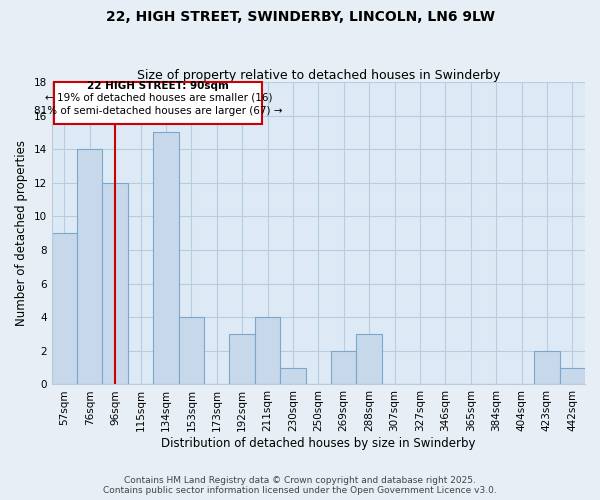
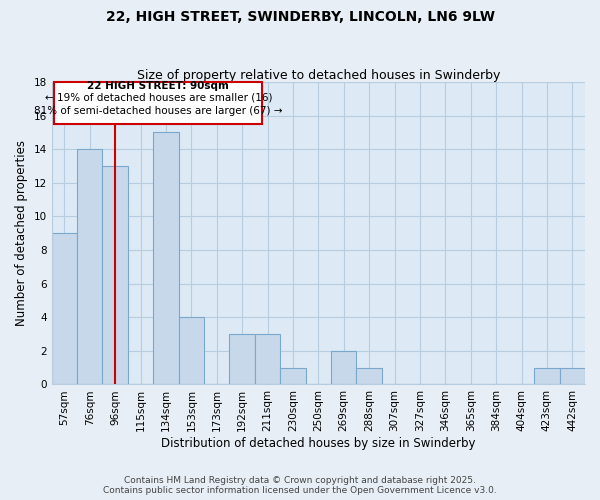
96sqm: 12 -> 13
211sqm: 4 -> 3
288sqm: 3 -> 1
423sqm: 2 -> 1
